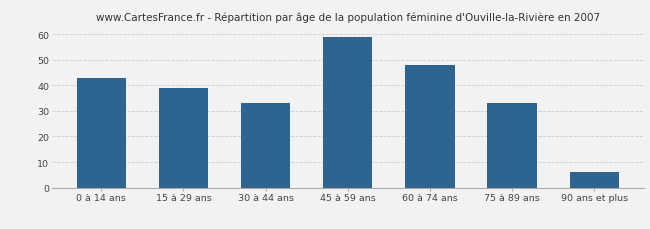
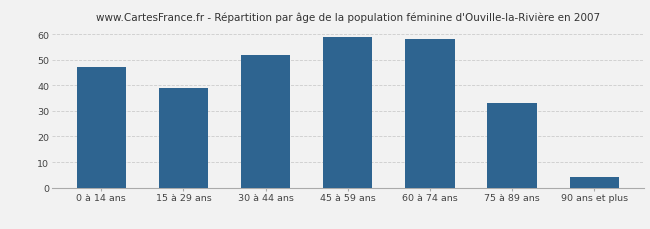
0 à 14 ans: 43 -> 47
30 à 44 ans: 33 -> 52
60 à 74 ans: 48 -> 58
90 ans et plus: 6 -> 4
